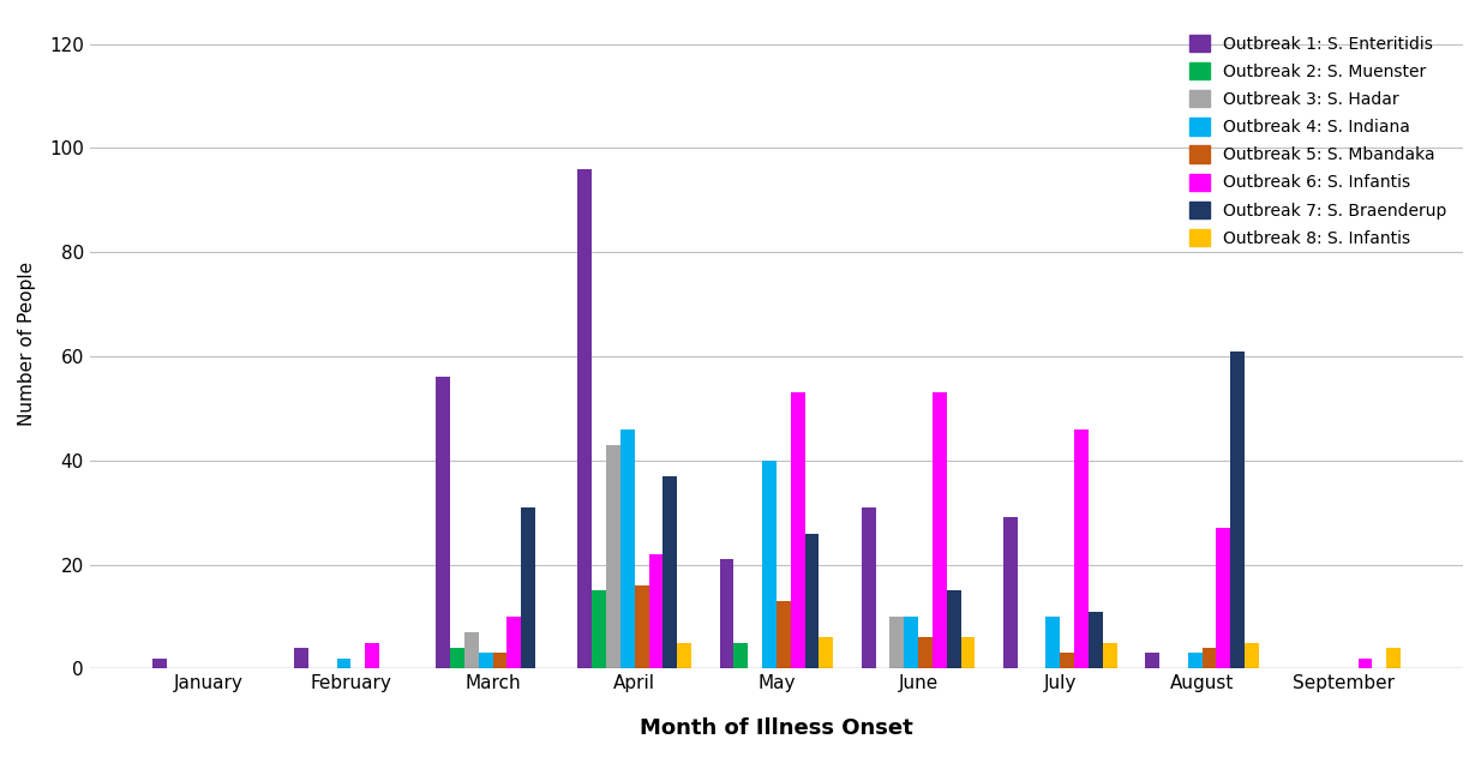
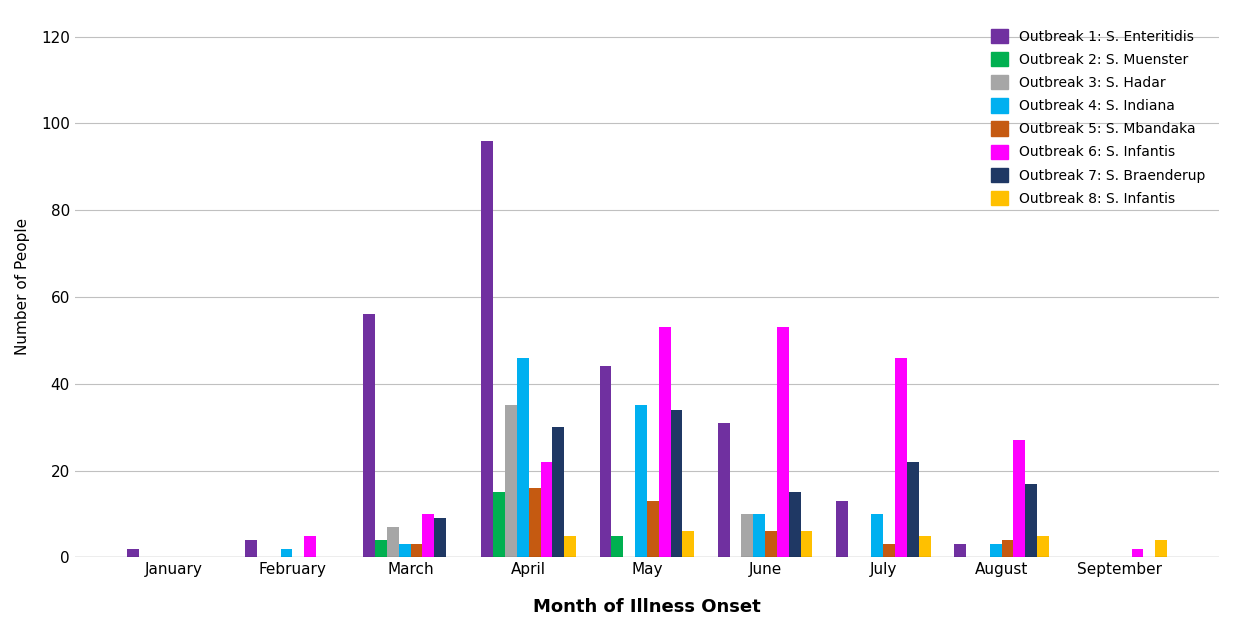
Outbreak 7: S. Braenderup/March: 31 -> 9
Outbreak 3: S. Hadar/April: 43 -> 35
Outbreak 7: S. Braenderup/April: 37 -> 30
Outbreak 1: S. Enteritidis/May: 21 -> 44
Outbreak 4: S. Indiana/May: 40 -> 35
Outbreak 7: S. Braenderup/May: 26 -> 34
Outbreak 1: S. Enteritidis/July: 29 -> 13
Outbreak 7: S. Braenderup/July: 11 -> 22
Outbreak 7: S. Braenderup/August: 61 -> 17
